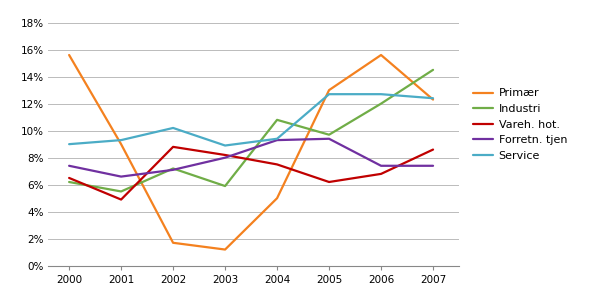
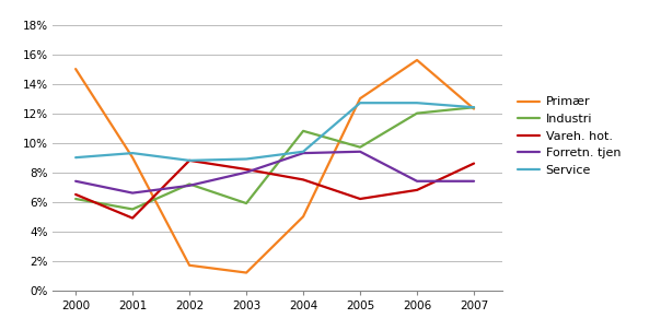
Primær/2000: 15.6% -> 15.0%
Service/2002: 10.2% -> 8.8%
Industri/2007: 14.5% -> 12.4%
